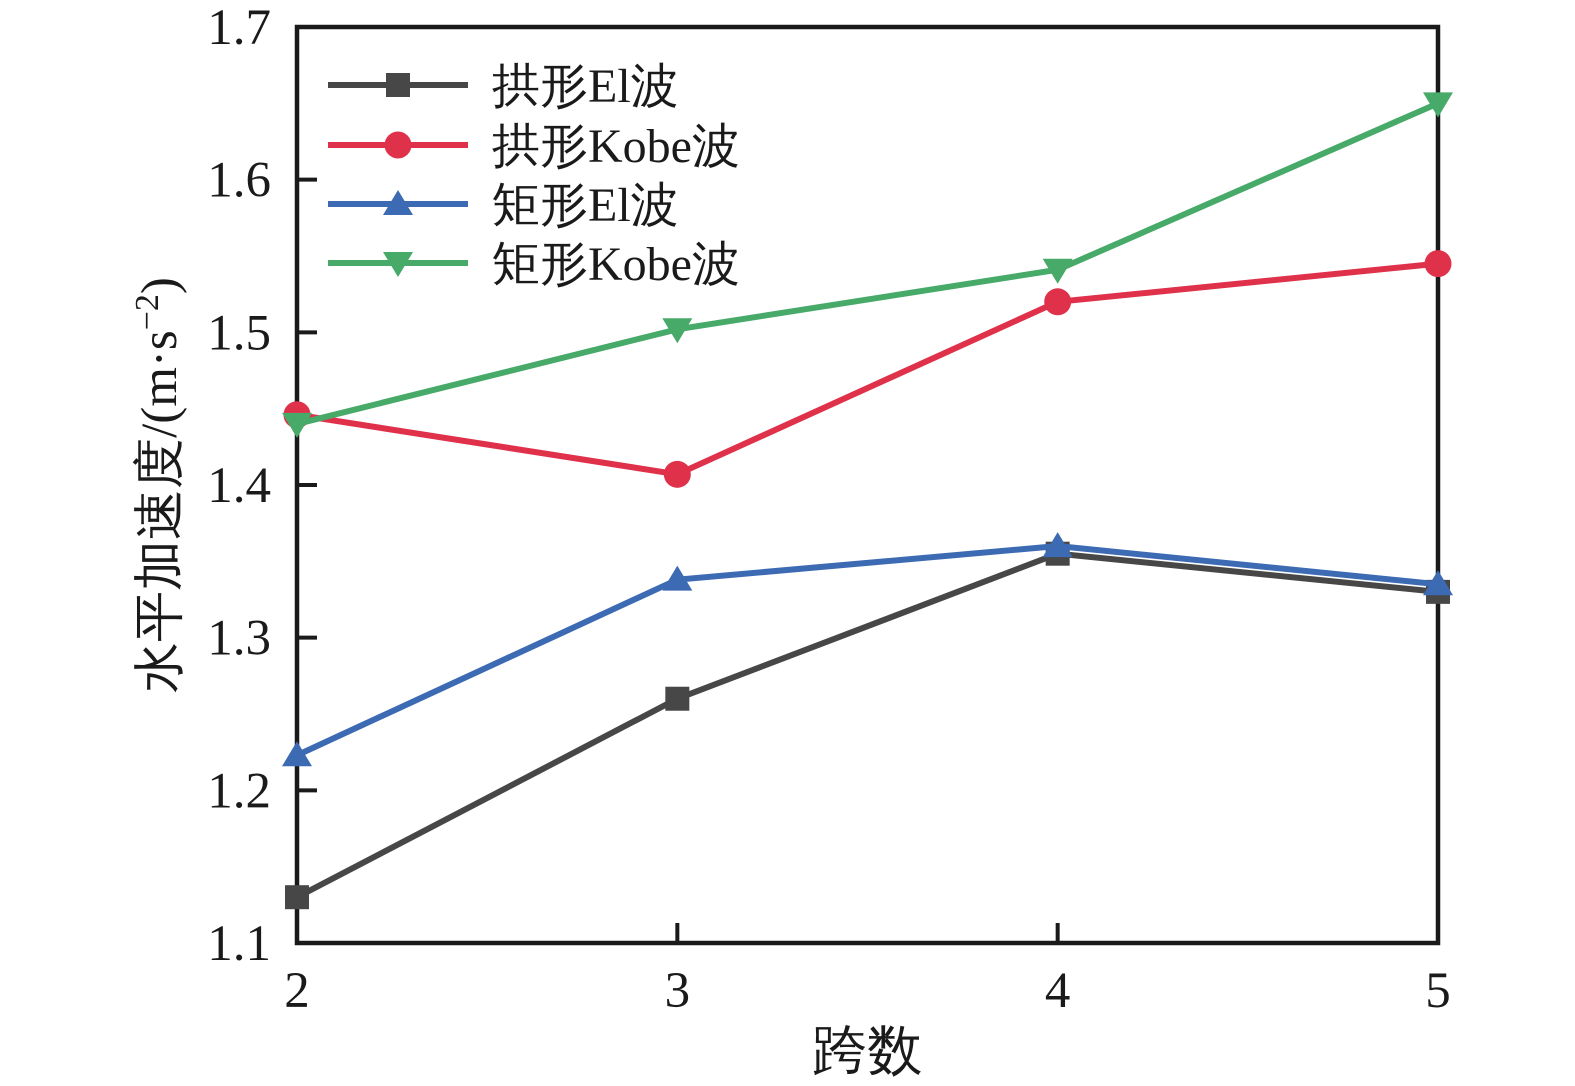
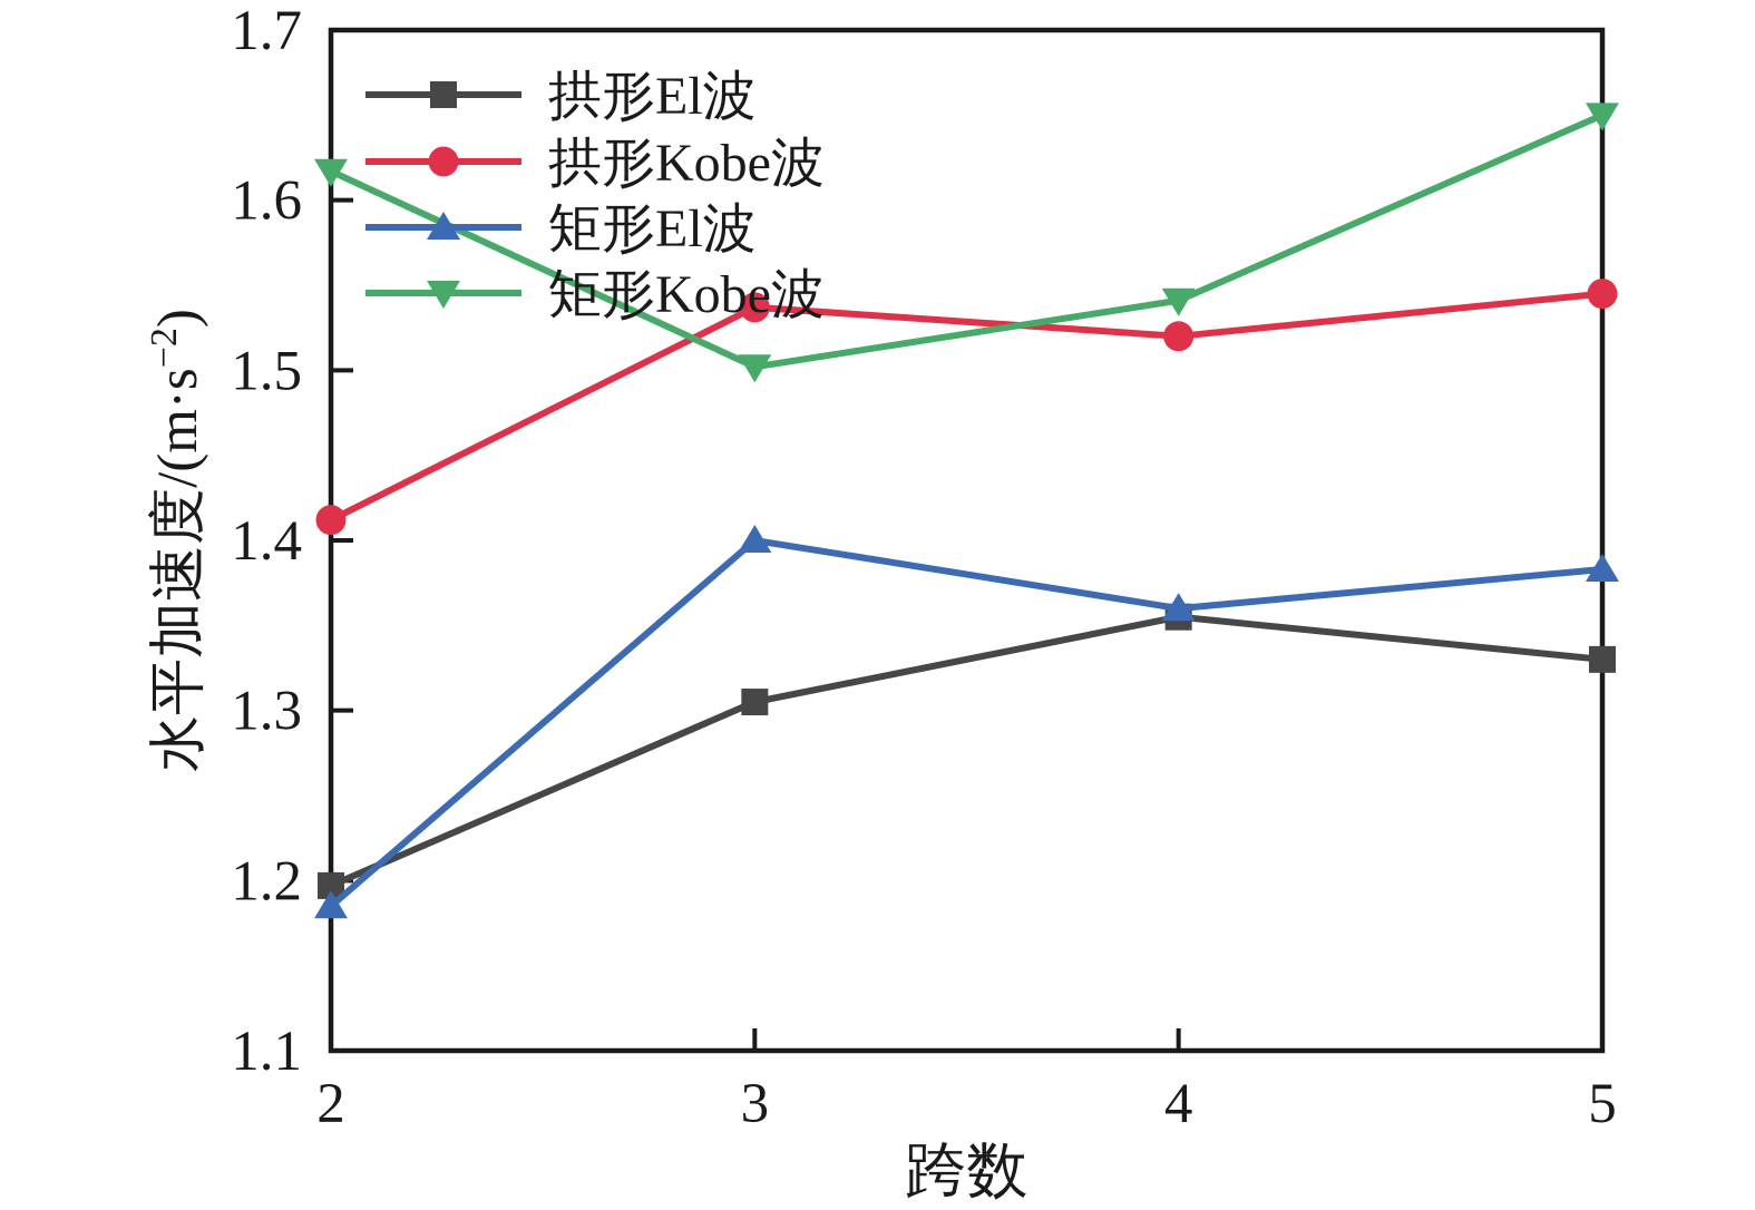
拱形El波/2: 1.130 -> 1.197
拱形Kobe波/2: 1.446 -> 1.412
矩形El波/2: 1.223 -> 1.185
矩形Kobe波/2: 1.440 -> 1.617
拱形El波/3: 1.260 -> 1.305
拱形Kobe波/3: 1.407 -> 1.537
矩形El波/3: 1.338 -> 1.400
矩形El波/5: 1.335 -> 1.383
